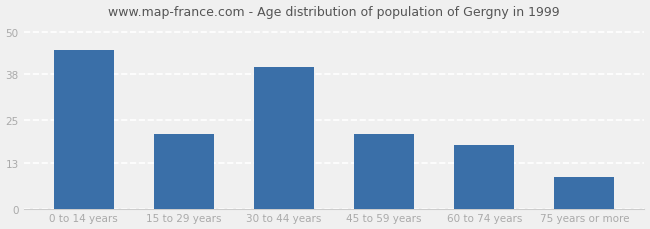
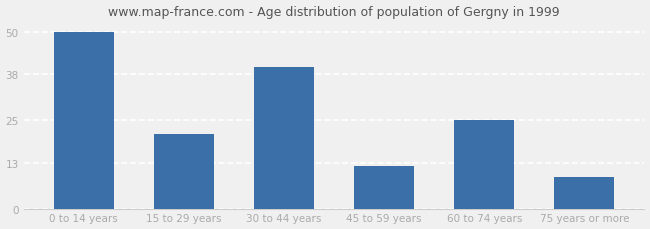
0 to 14 years: 45 -> 50
45 to 59 years: 21 -> 12
60 to 74 years: 18 -> 25
